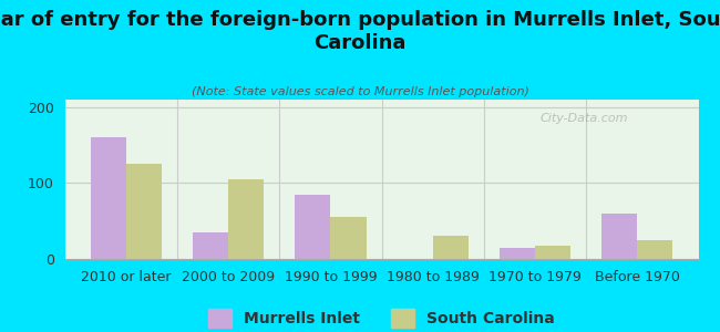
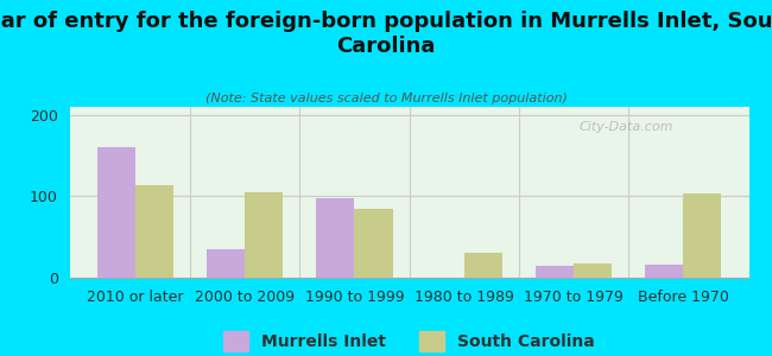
South Carolina/2010 or later: 125 -> 114
Murrells Inlet/1990 to 1999: 85 -> 98
South Carolina/1990 to 1999: 55 -> 84
Murrells Inlet/Before 1970: 60 -> 16
South Carolina/Before 1970: 25 -> 104
